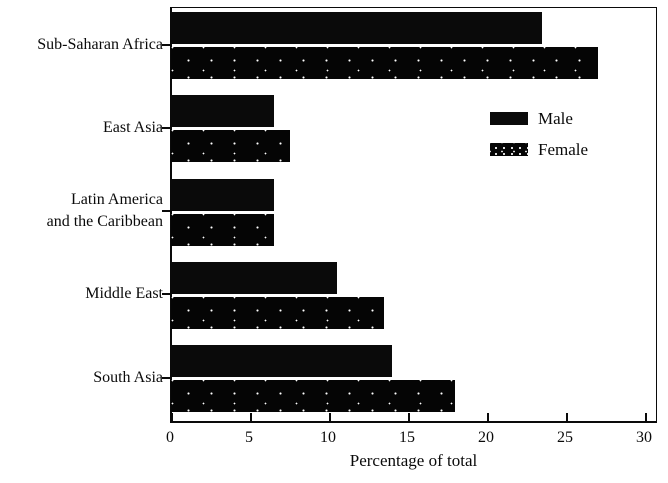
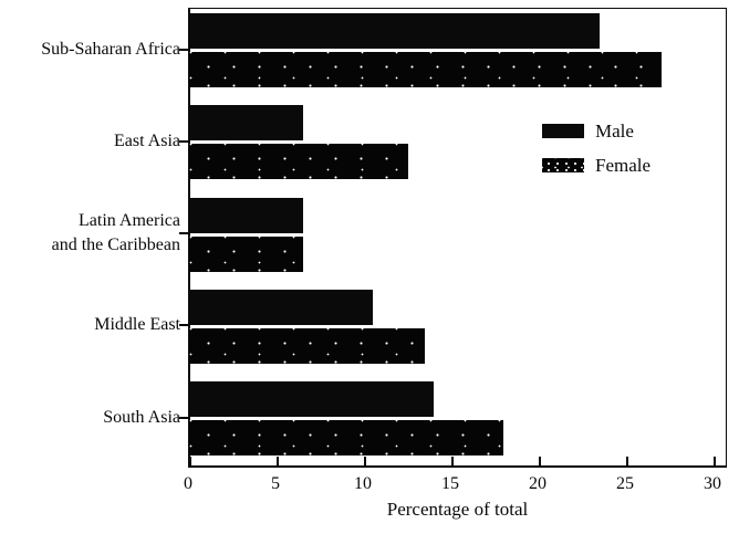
Female/East Asia: 7.5 -> 12.5
